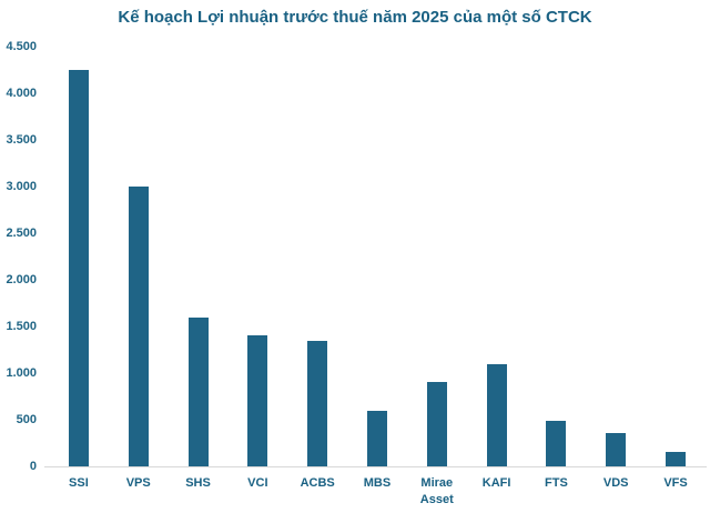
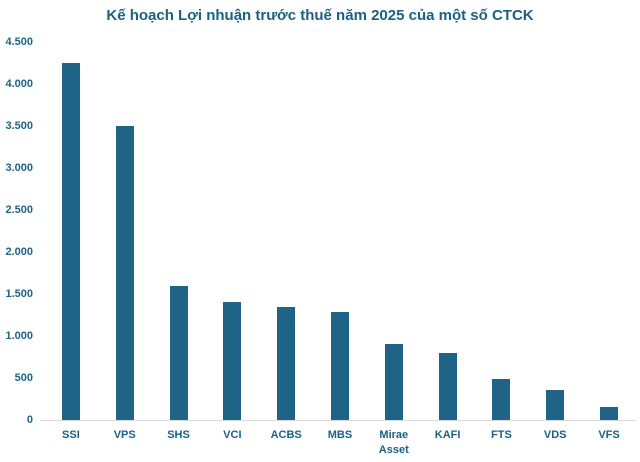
VPS: 3000 -> 3500
MBS: 600 -> 1300
KAFI: 1100 -> 800
